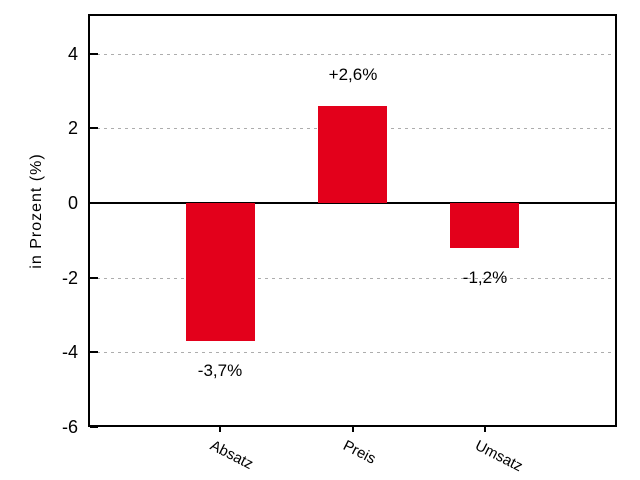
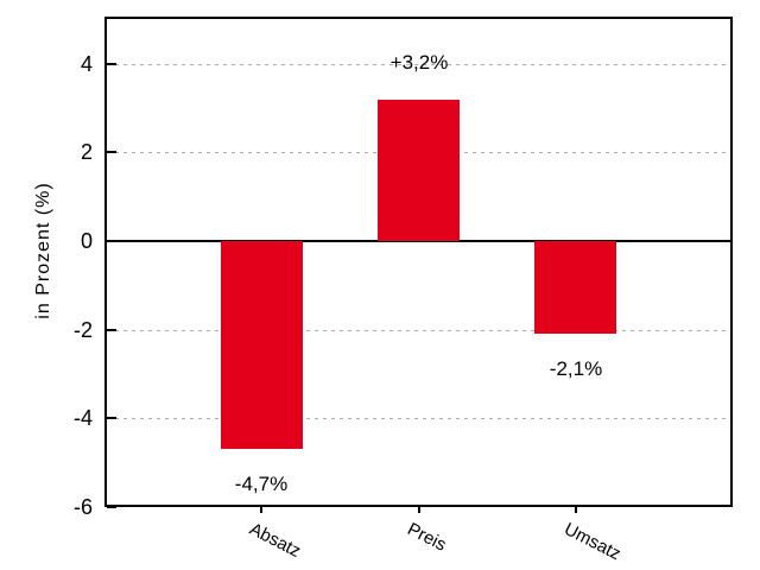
Absatz: -3,7% -> -4,7%
Preis: +2,6% -> +3,2%
Umsatz: -1,2% -> -2,1%
